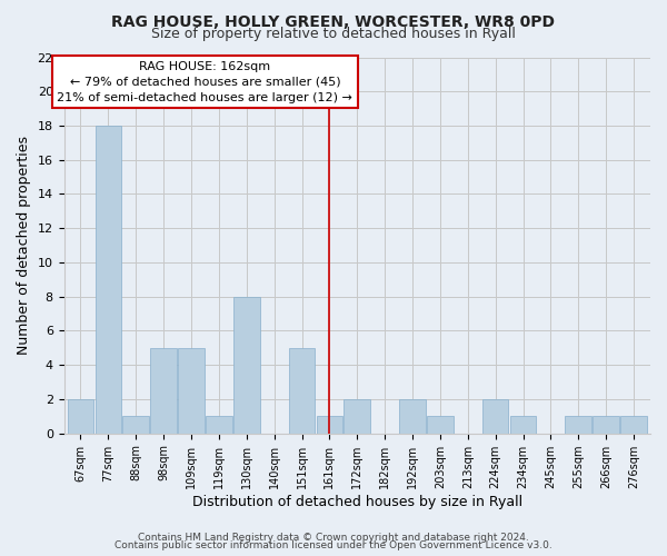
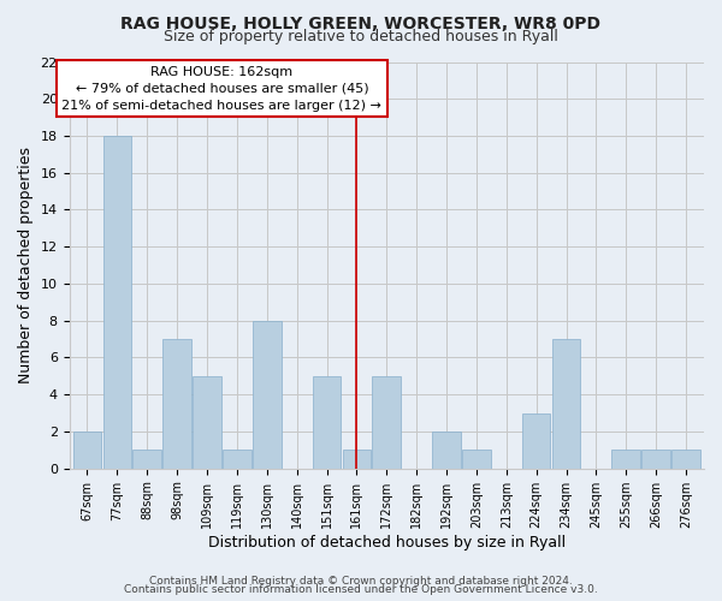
98sqm: 5 -> 7
172sqm: 2 -> 5
224sqm: 2 -> 3
234sqm: 1 -> 7
